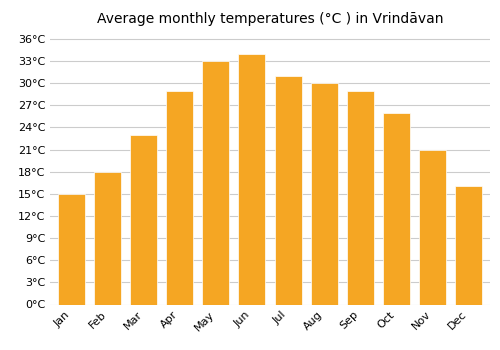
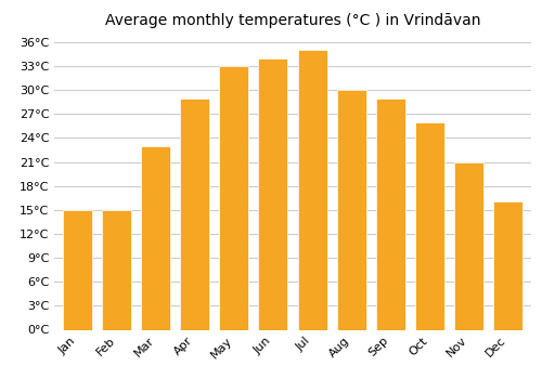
Feb: 18°C -> 15°C
Jul: 31°C -> 35°C
